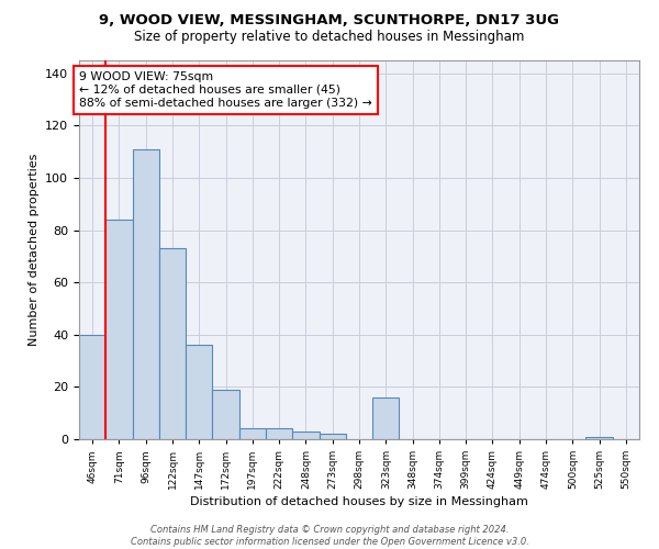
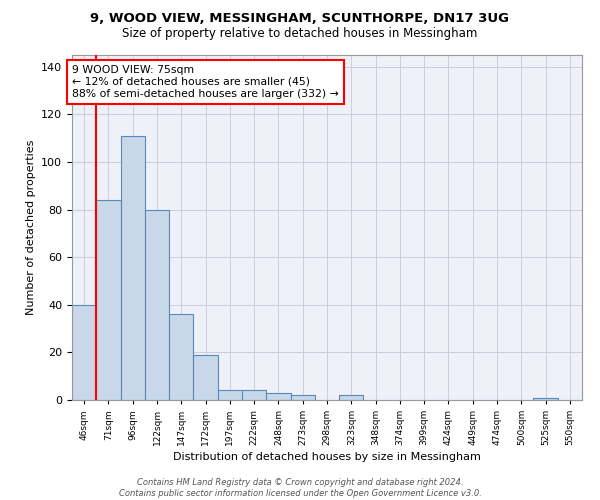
122sqm: 73 -> 80
323sqm: 16 -> 2
